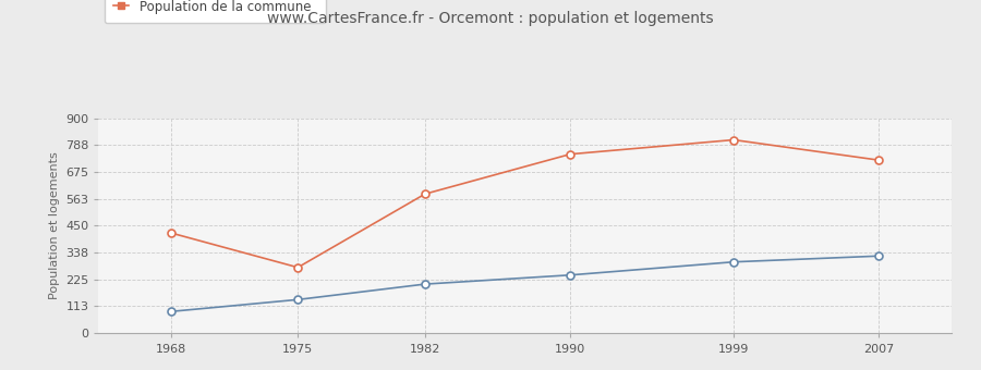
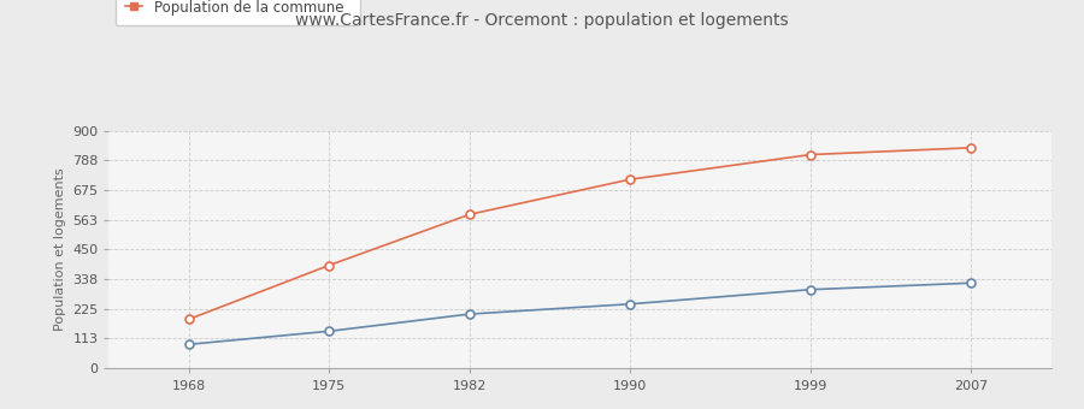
Population de la commune/1968: 420 -> 185
Population de la commune/1975: 275 -> 390
Population de la commune/1990: 750 -> 716
Population de la commune/2007: 725 -> 836
